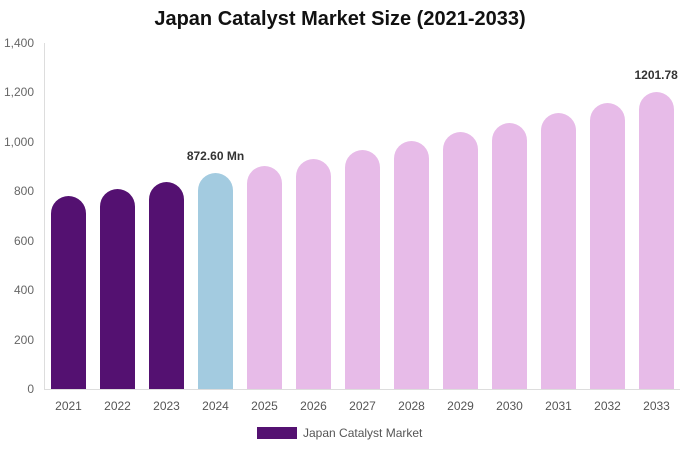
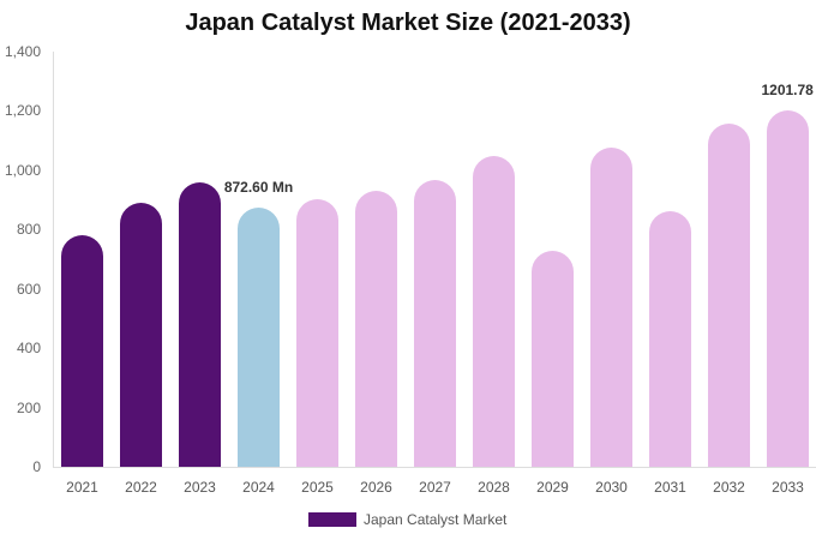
2022: 810 -> 890
2023: 840 -> 960
2028: 1000 -> 1050
2029: 1040 -> 730
2031: 1120 -> 860
